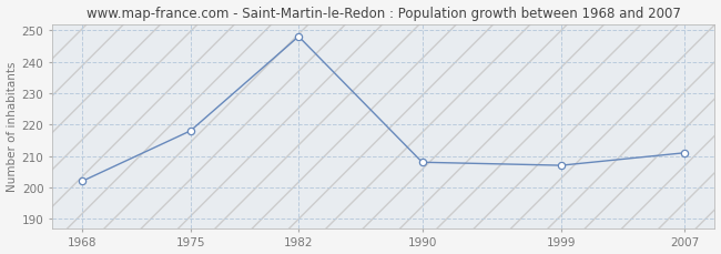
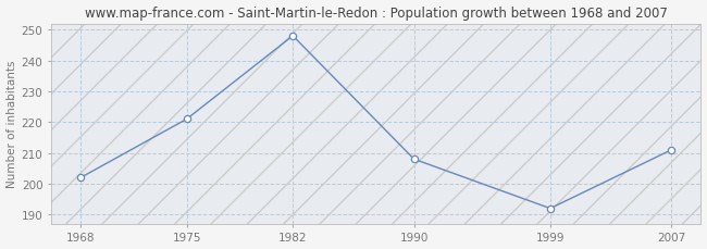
1975: 218 -> 221
1999: 207 -> 192
